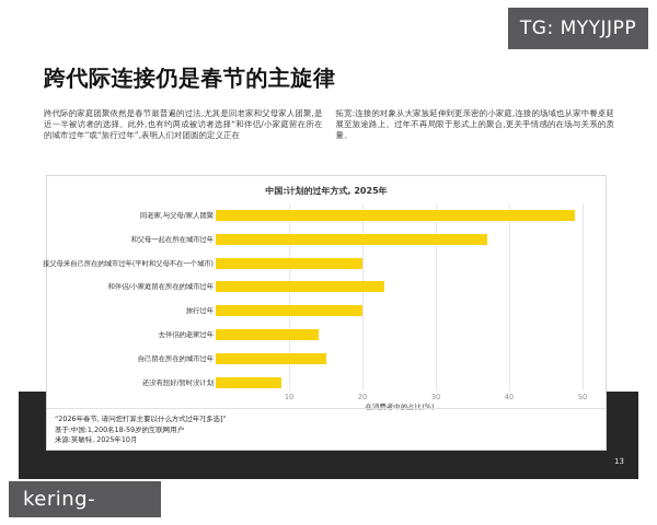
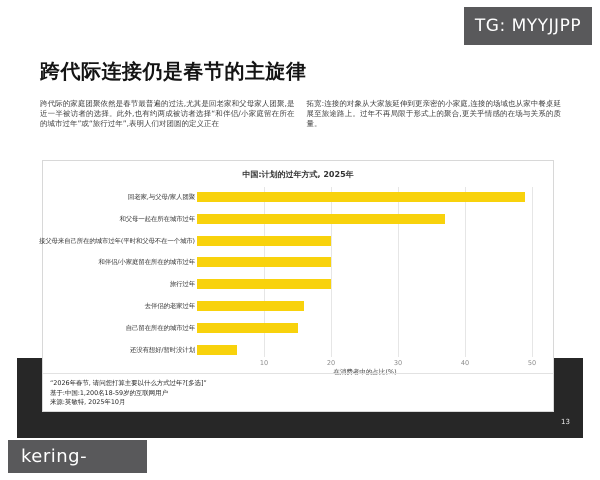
和伴侣/小家庭留在所在的城市过年: 23 -> 20
去伴侣的老家过年: 14 -> 16
还没有想好/暂时没计划: 9 -> 6
